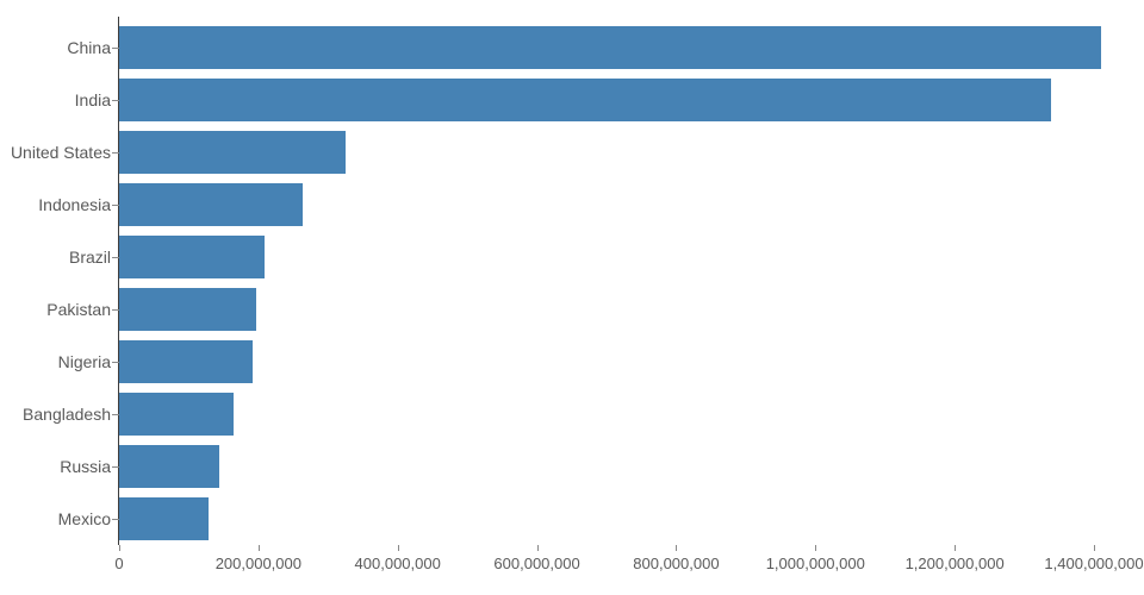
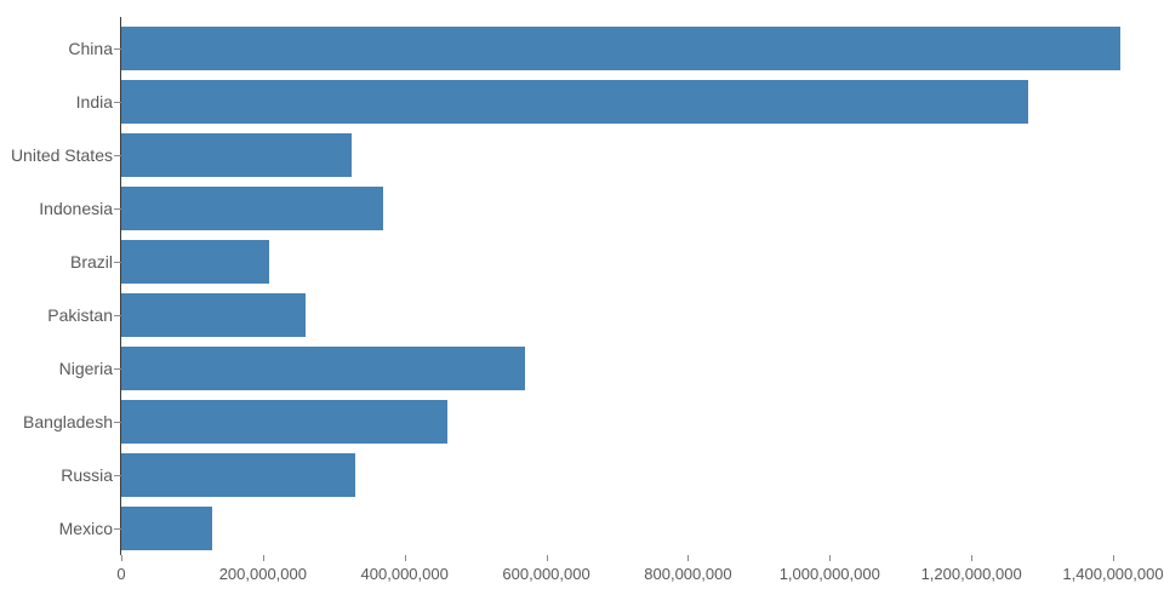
India: 1340000000 -> 1280000000
Indonesia: 260000000 -> 370000000
Pakistan: 200000000 -> 260000000
Nigeria: 190000000 -> 570000000
Bangladesh: 160000000 -> 460000000
Russia: 140000000 -> 330000000
